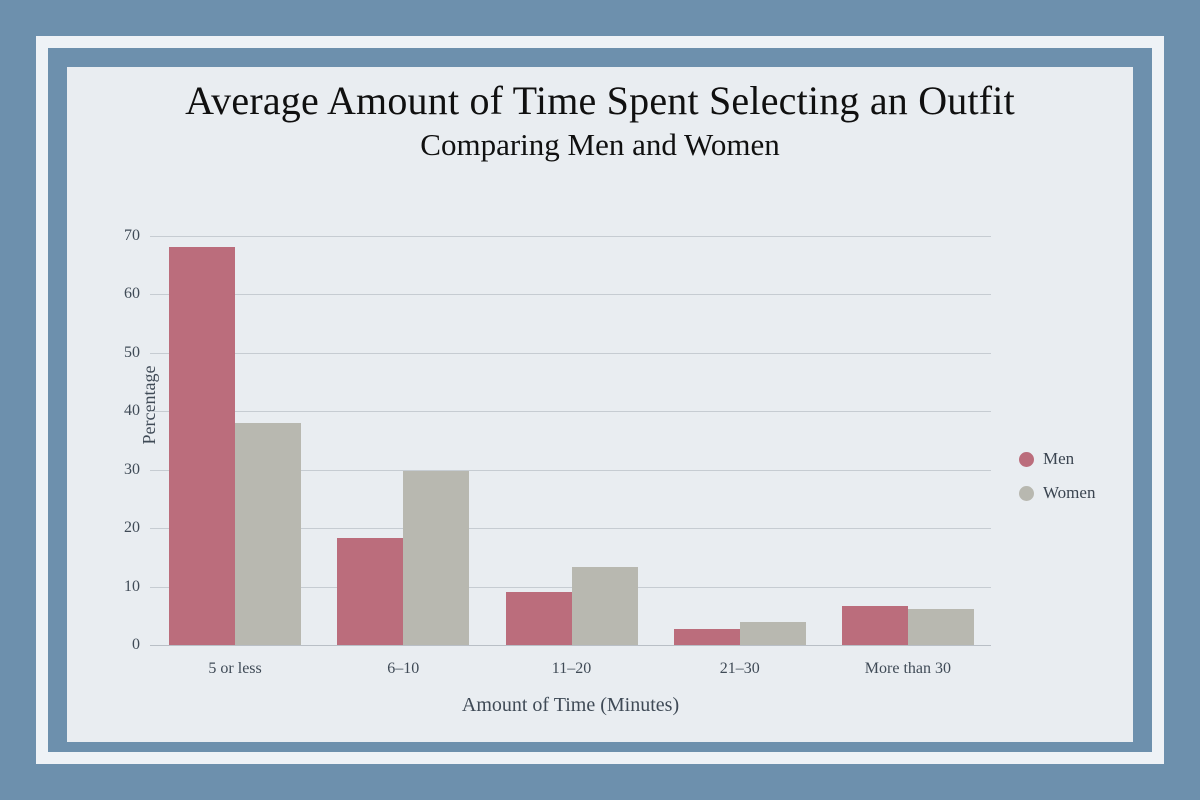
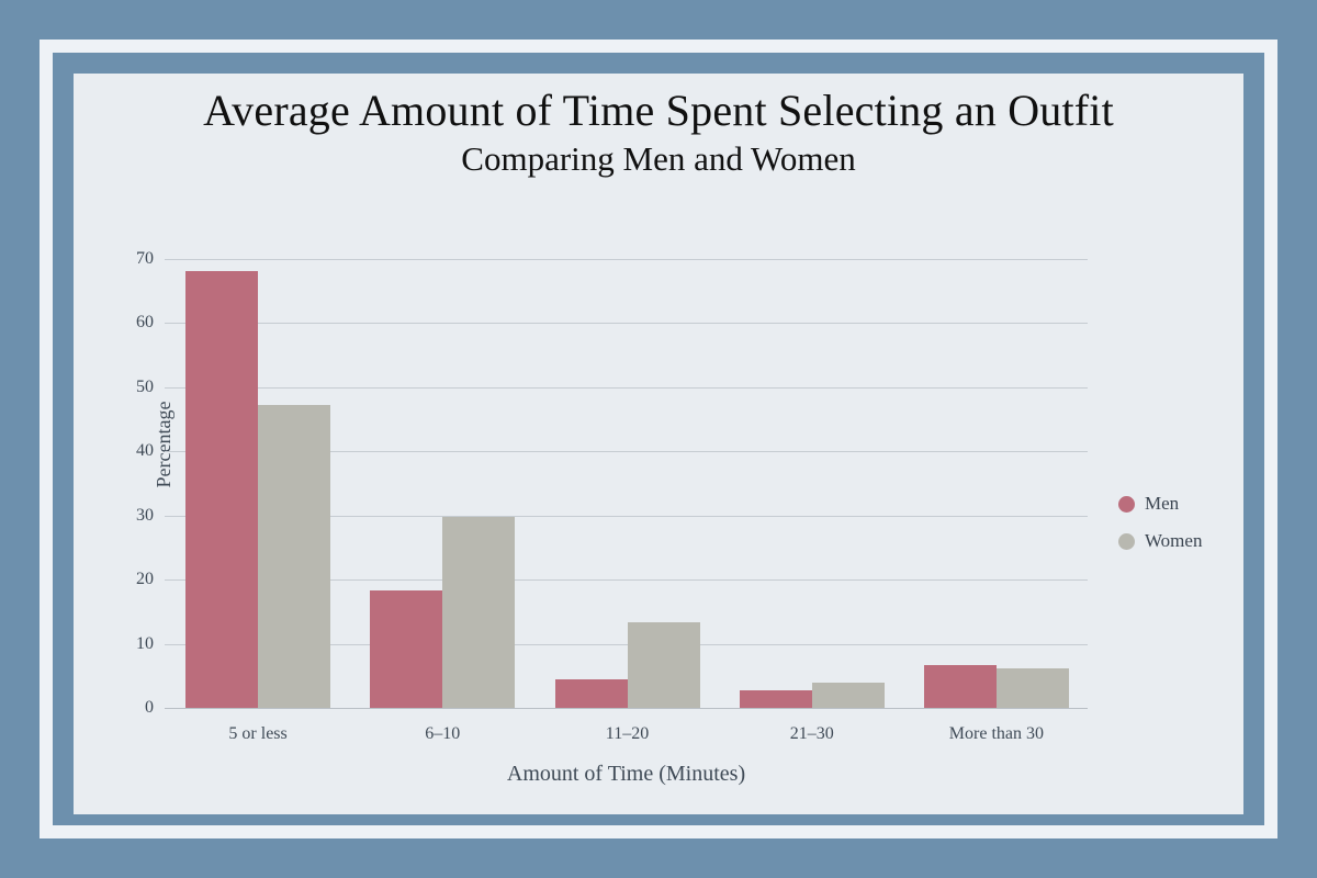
Women/5 or less: 38 -> 47
Men/11–20: 9 -> 4
